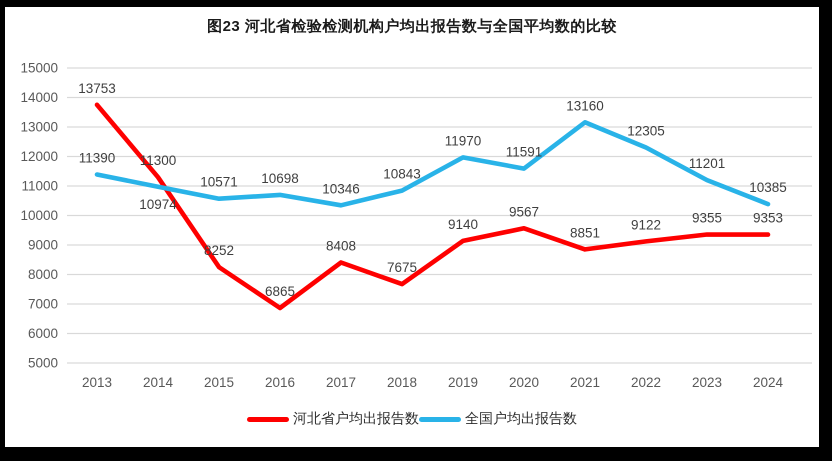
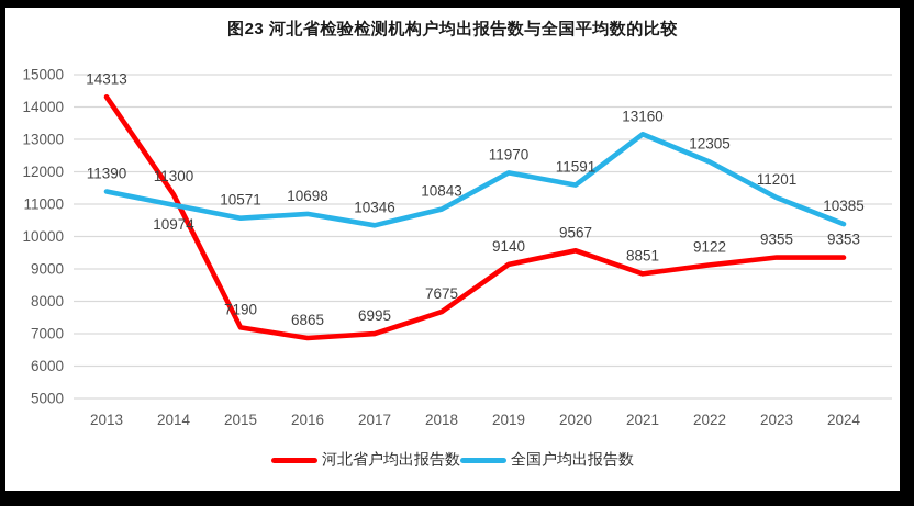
河北省户均出报告数/2013: 13753 -> 14313
河北省户均出报告数/2015: 8252 -> 7190
河北省户均出报告数/2017: 8408 -> 6995
